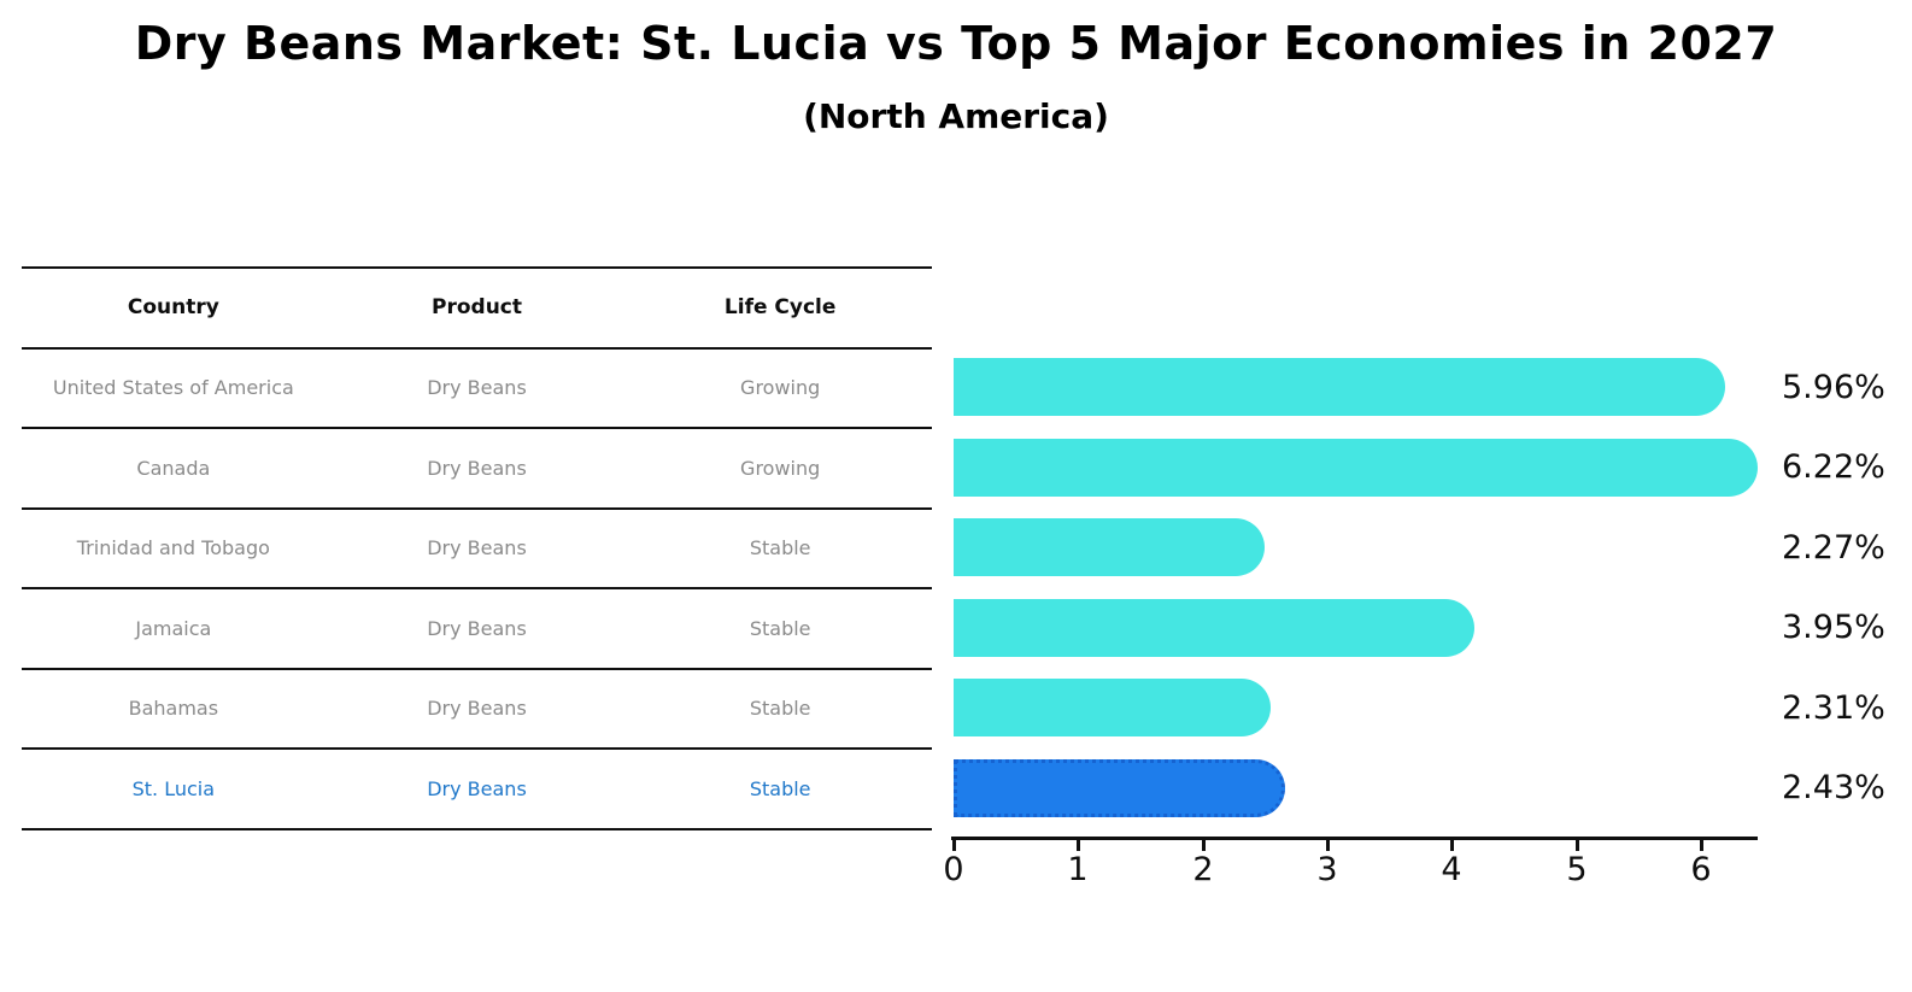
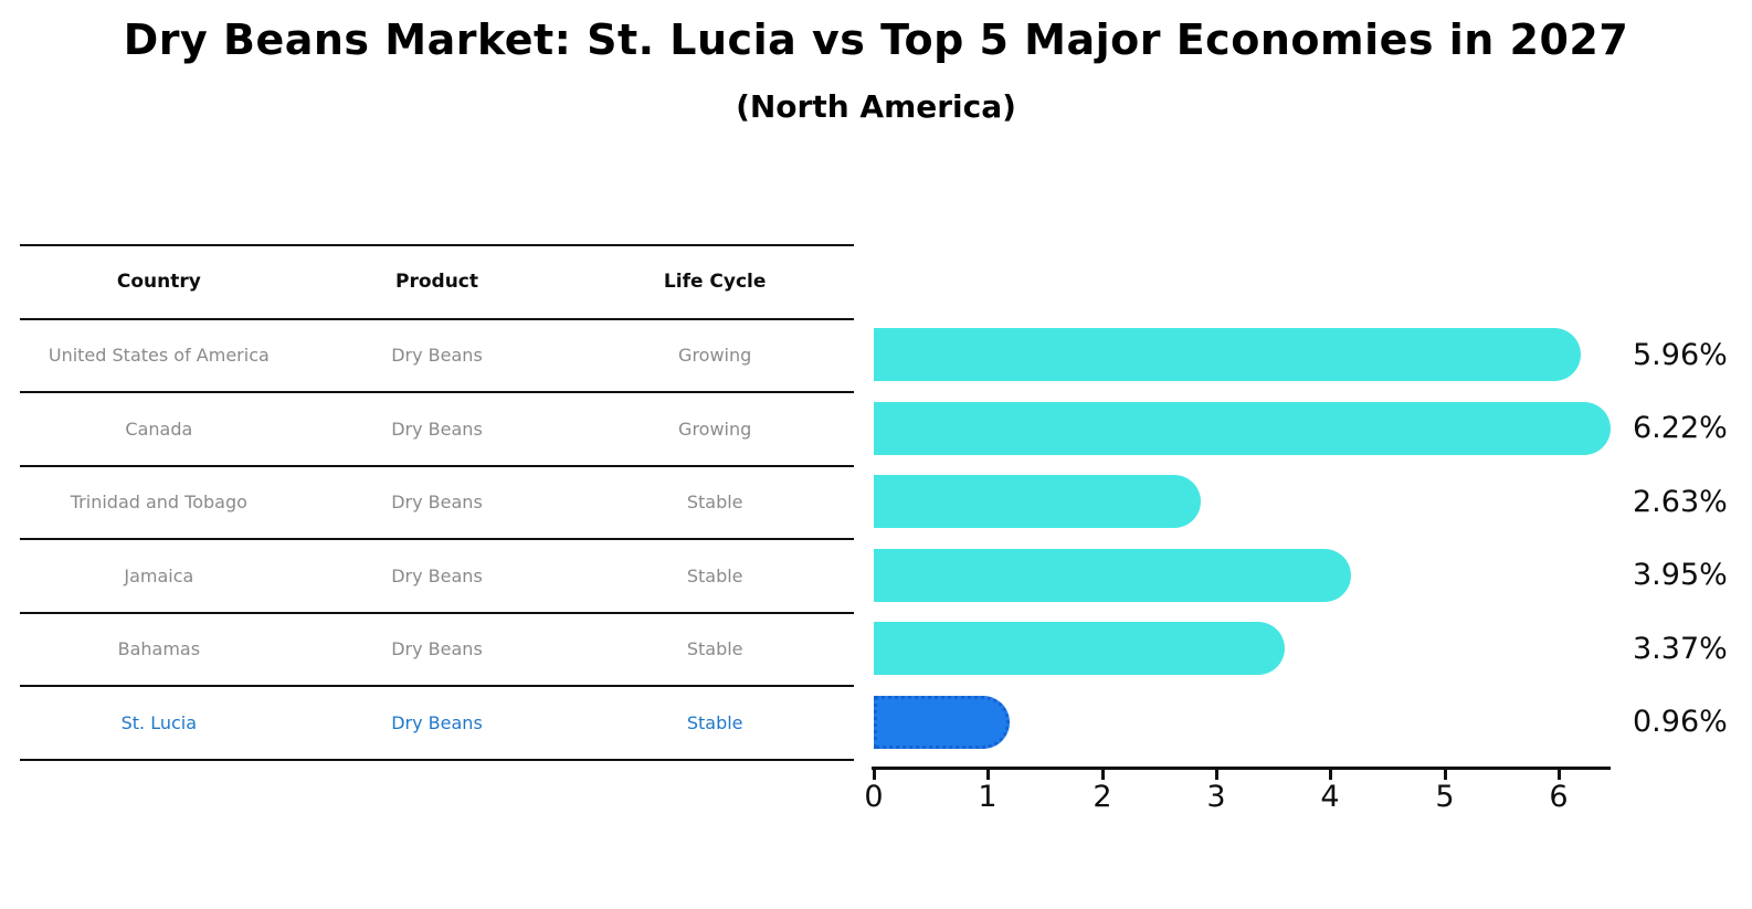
Trinidad and Tobago: 2.27% -> 2.63%
Bahamas: 2.31% -> 3.37%
St. Lucia: 2.43% -> 0.96%
